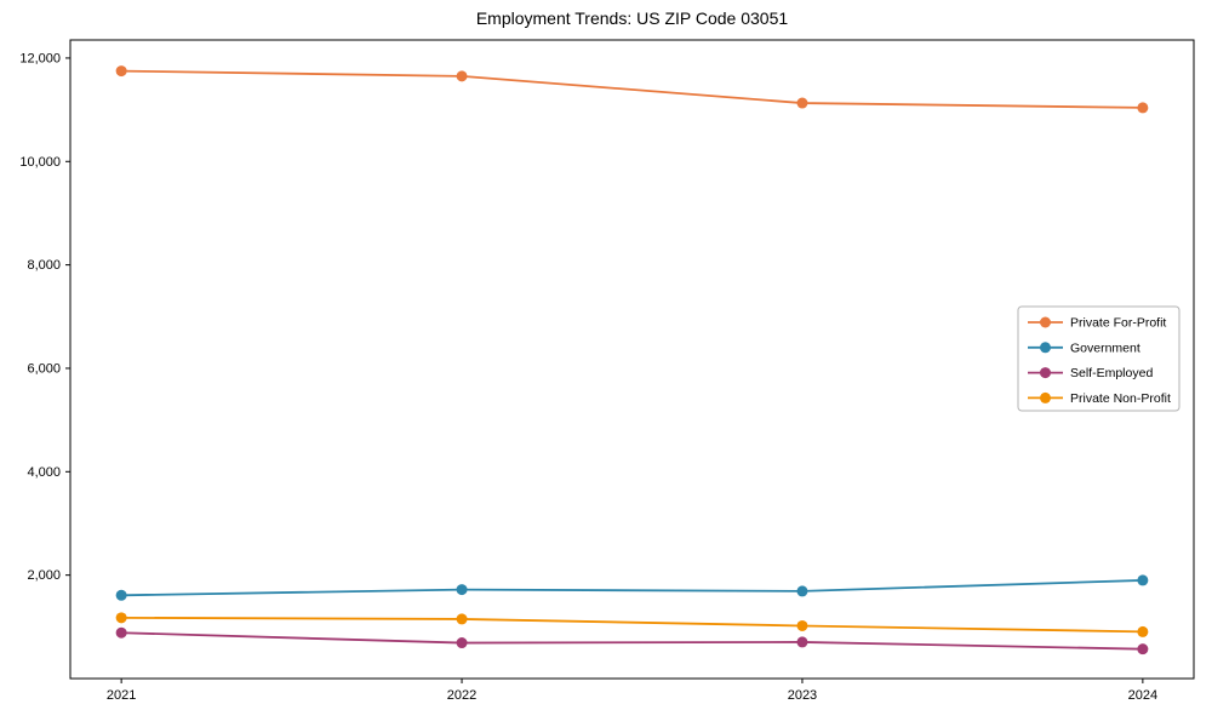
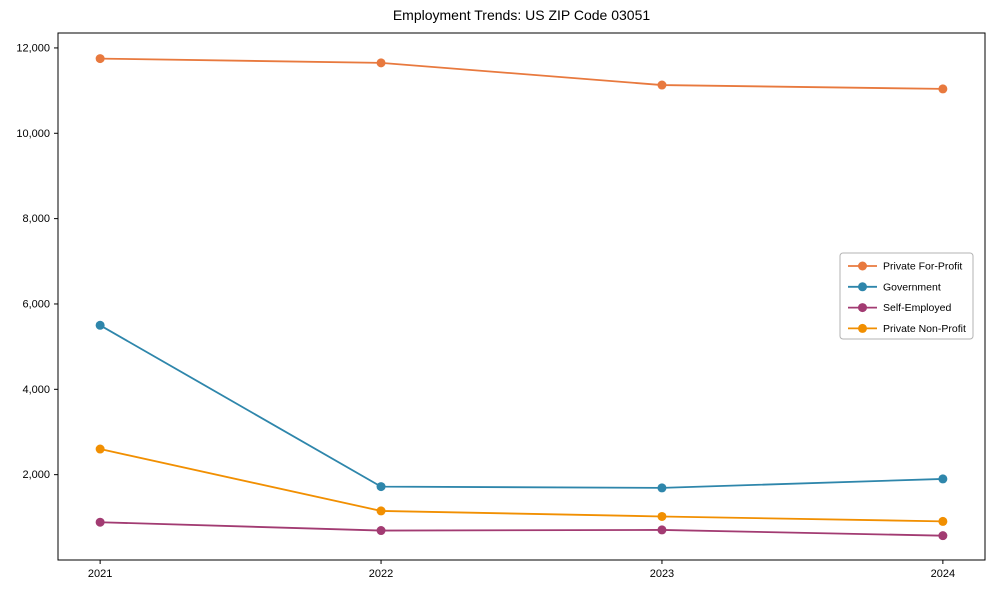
Government/2021: 1600 -> 5500
Private Non-Profit/2021: 1200 -> 2600
